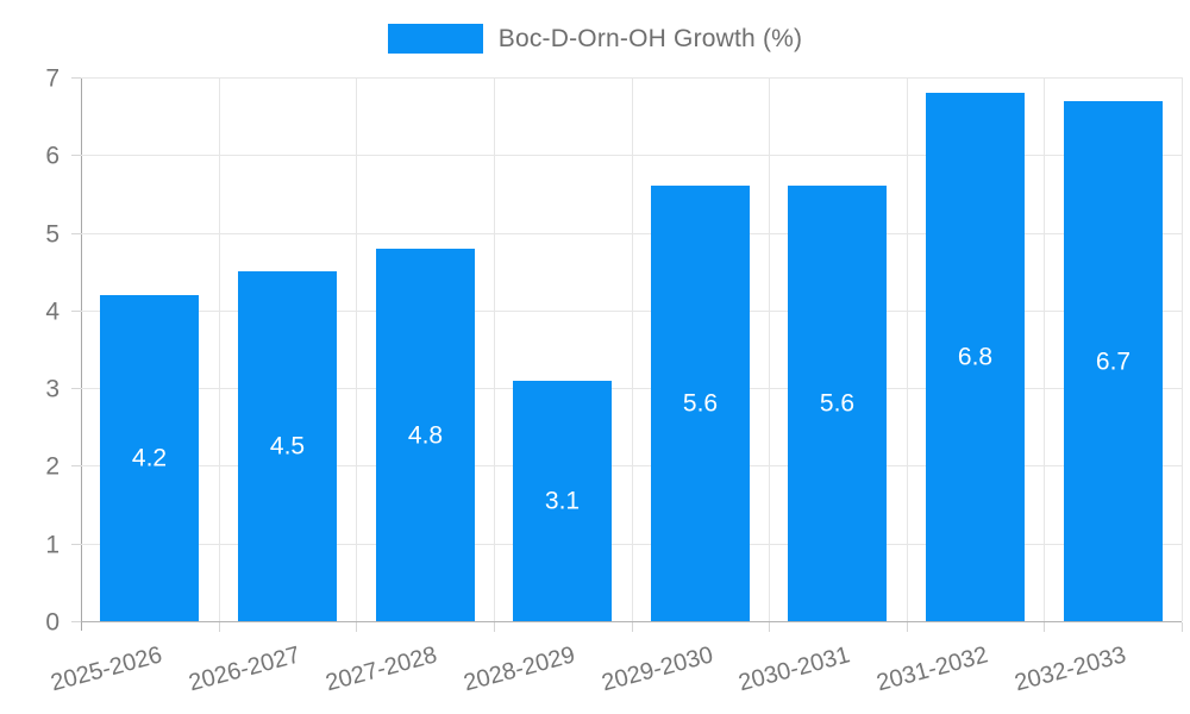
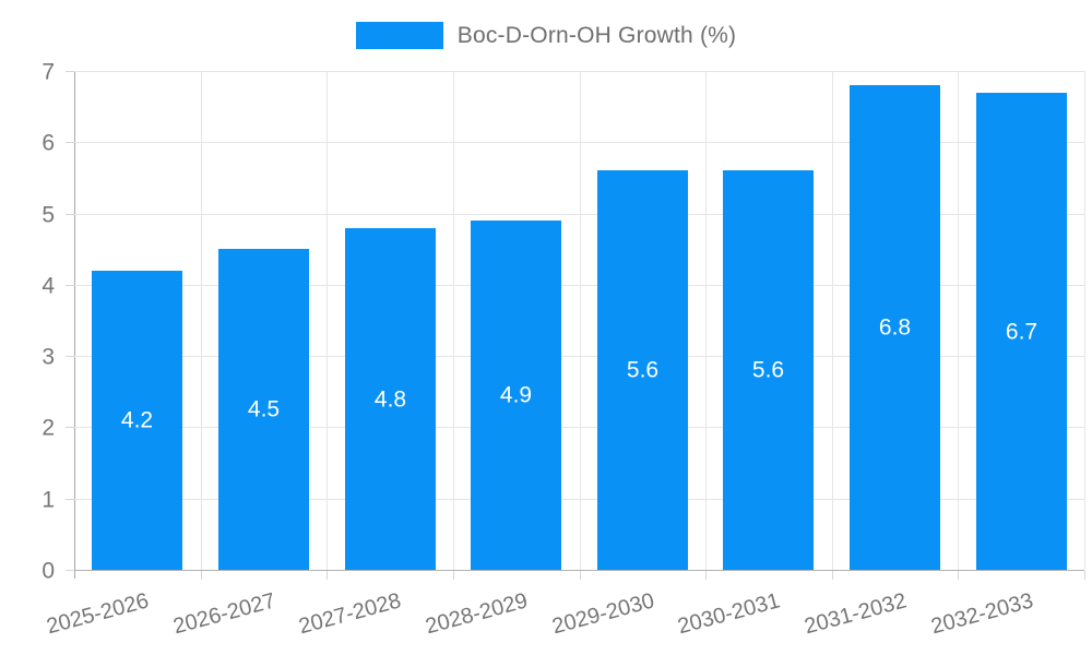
2028-2029: 3.1 -> 4.9
